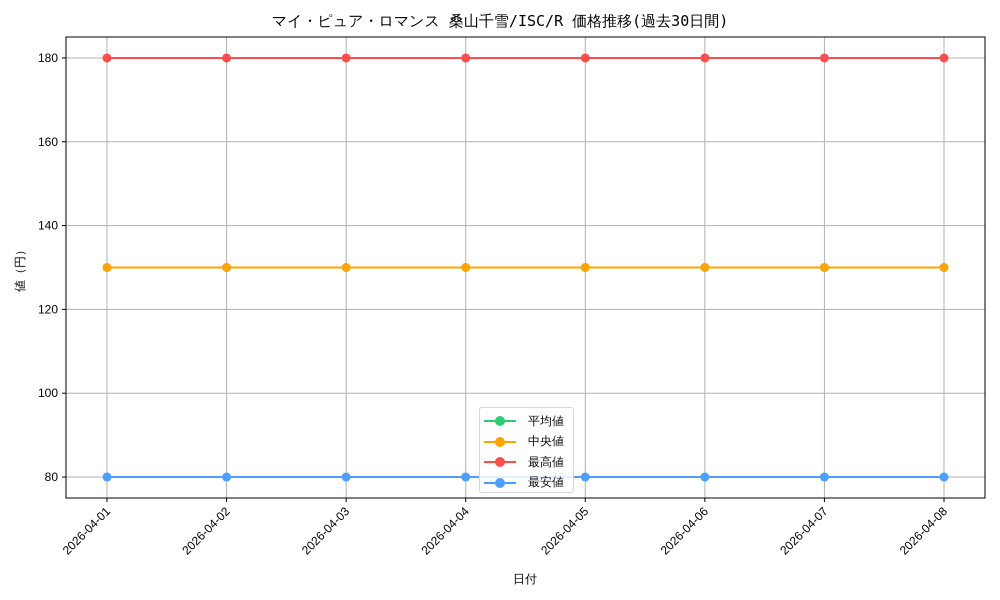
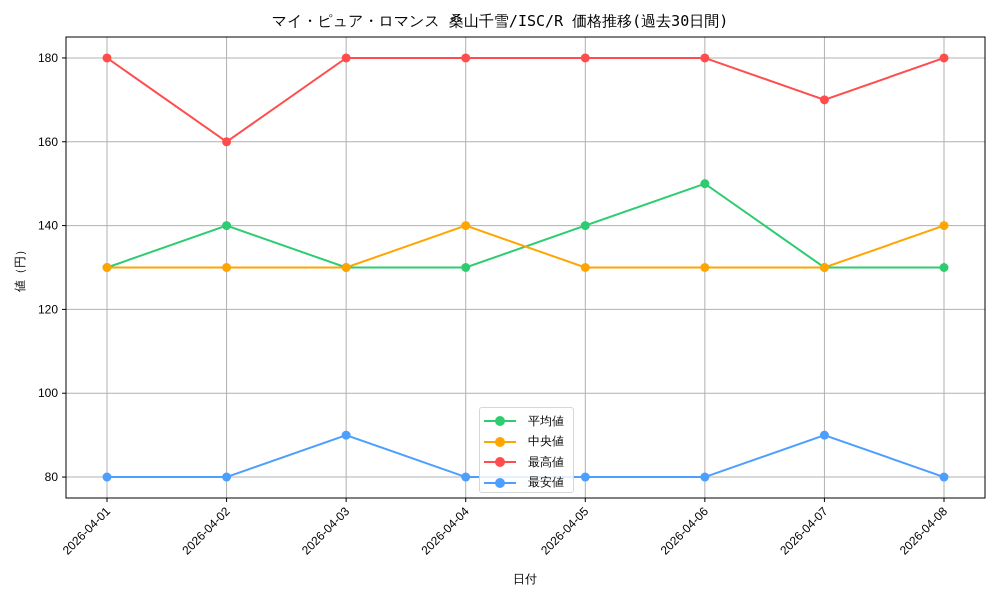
平均値/2026-04-02: 130 -> 140
最高値/2026-04-02: 180 -> 160
最安値/2026-04-03: 80 -> 90
中央値/2026-04-04: 130 -> 140
平均値/2026-04-05: 130 -> 140
平均値/2026-04-06: 130 -> 150
最高値/2026-04-07: 180 -> 170
最安値/2026-04-07: 80 -> 90
中央値/2026-04-08: 130 -> 140
